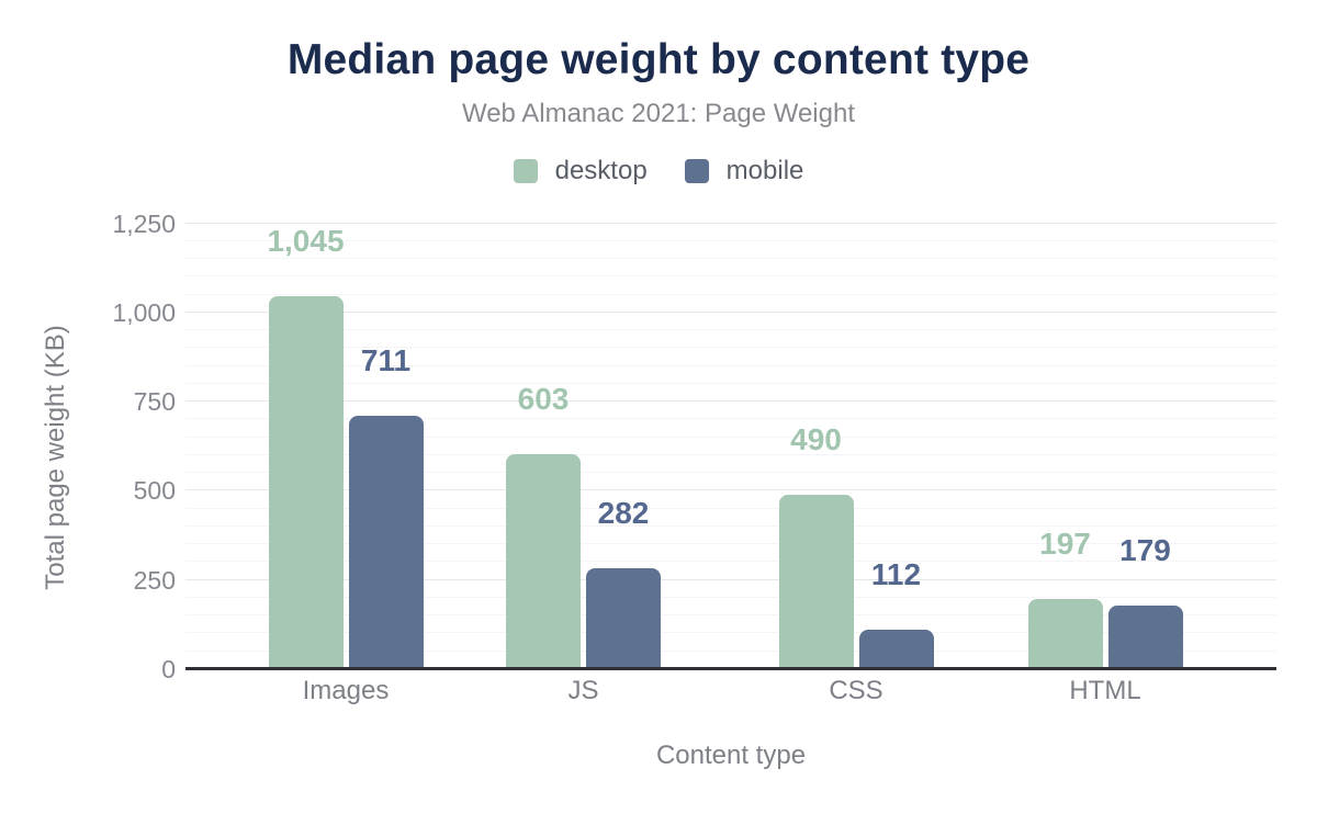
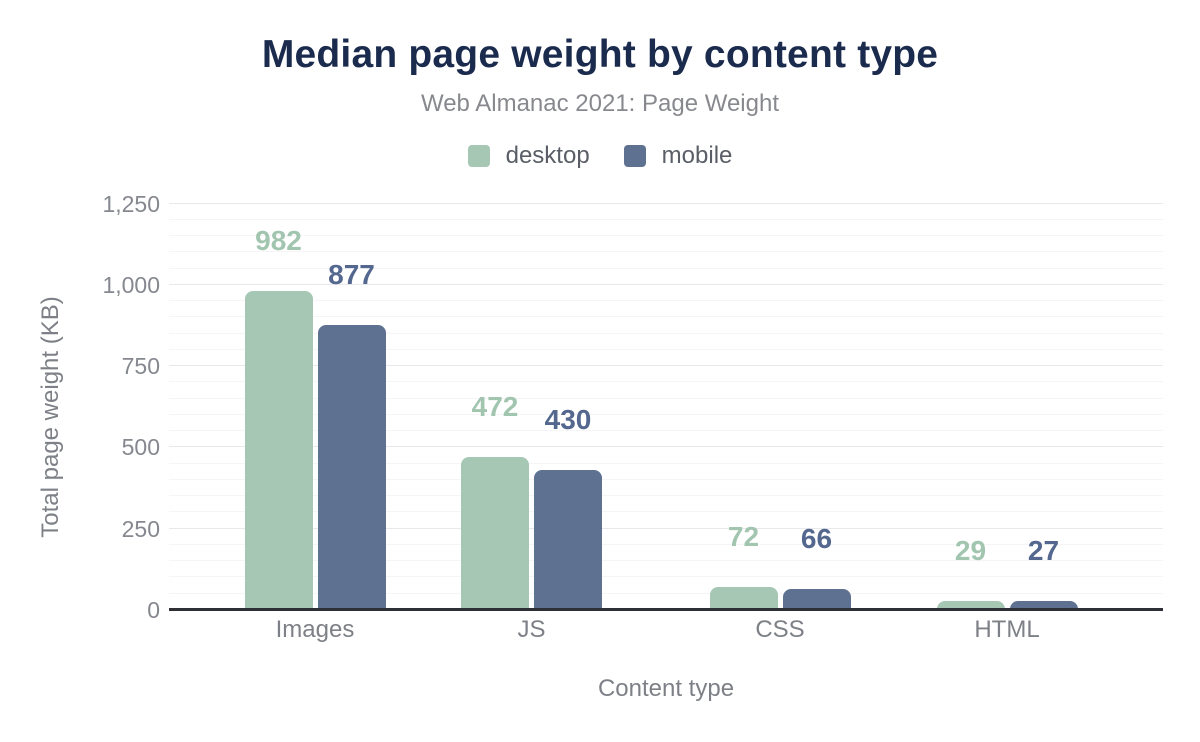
desktop/Images: 1,045 -> 982
mobile/Images: 711 -> 877
desktop/JS: 603 -> 472
mobile/JS: 282 -> 430
desktop/CSS: 490 -> 72
mobile/CSS: 112 -> 66
desktop/HTML: 197 -> 29
mobile/HTML: 179 -> 27
